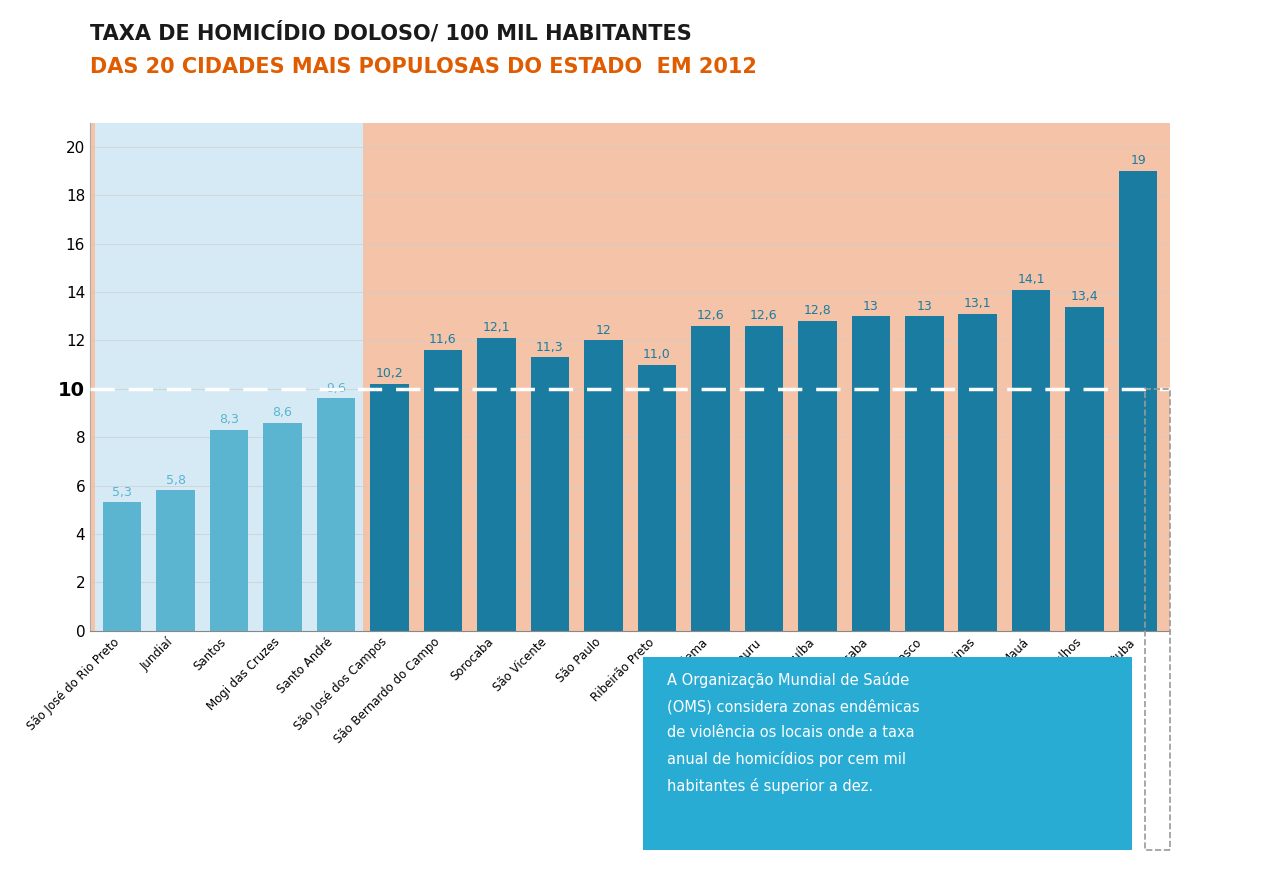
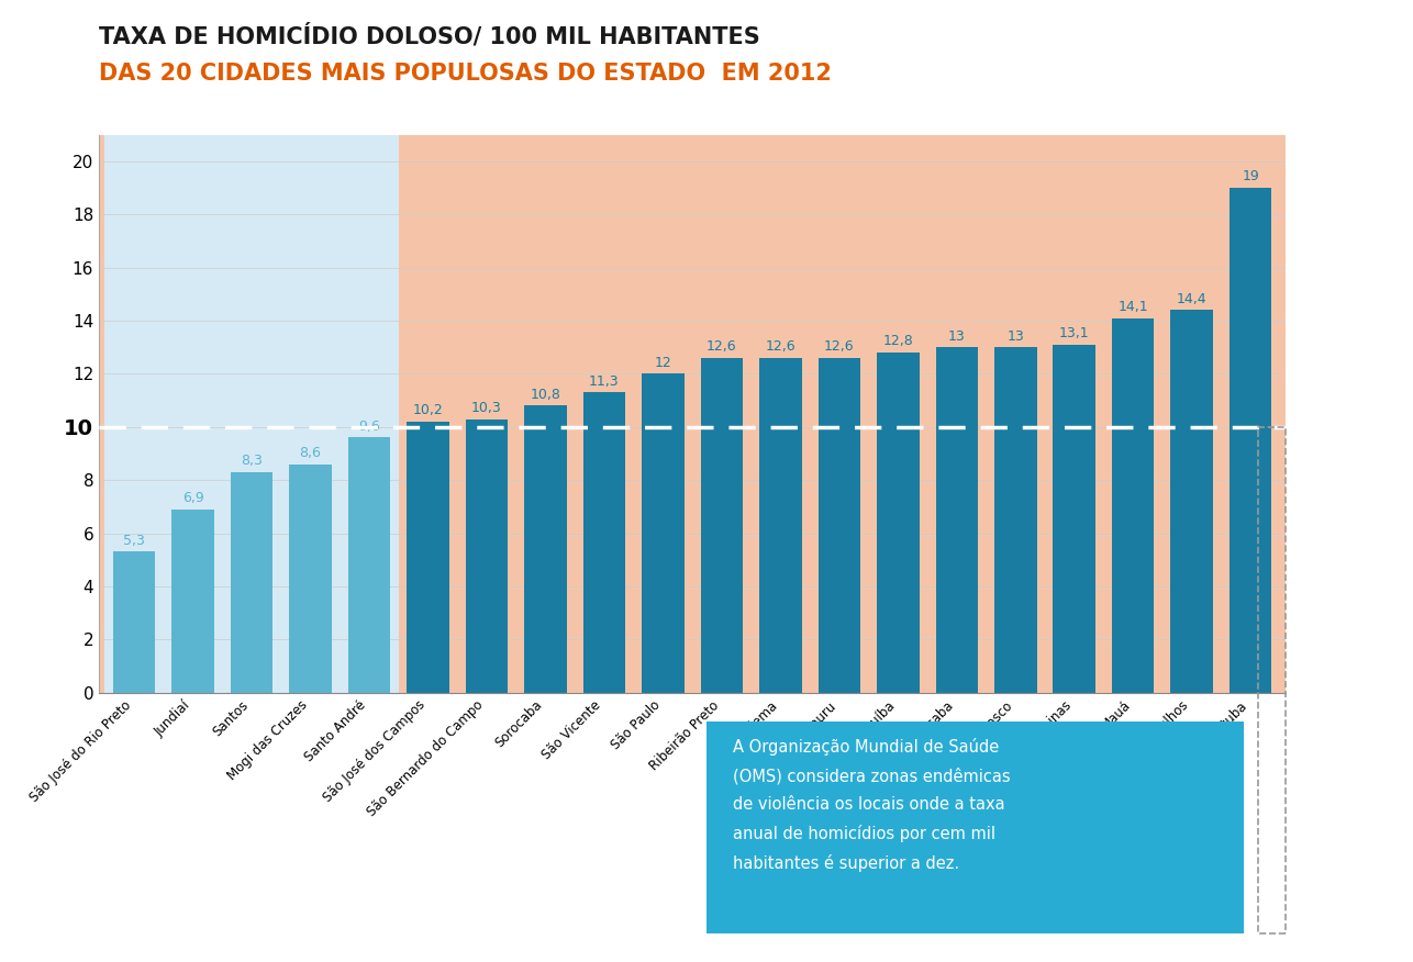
Jundiaí: 5,8 -> 6,9
São Bernardo do Campo: 11,6 -> 10,3
Sorocaba: 12,1 -> 10,8
Ribeirão Preto: 11,0 -> 12,6
Guarulhos: 13,4 -> 14,4
